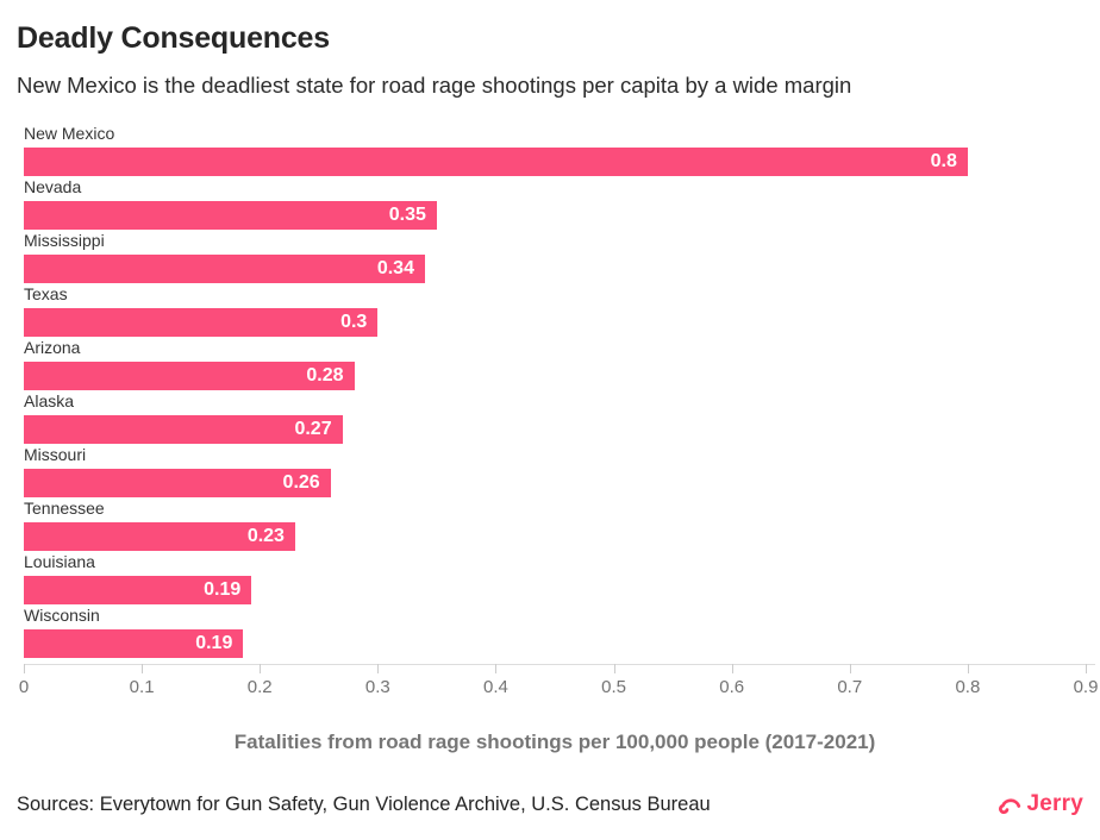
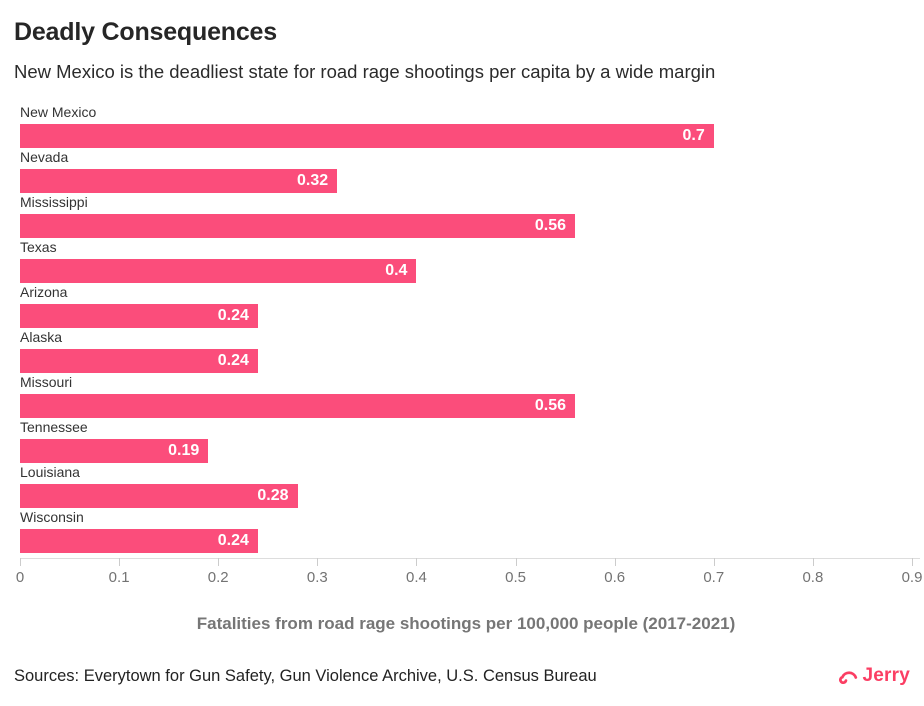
New Mexico: 0.8 -> 0.7
Nevada: 0.35 -> 0.32
Mississippi: 0.34 -> 0.56
Texas: 0.3 -> 0.4
Arizona: 0.28 -> 0.24
Alaska: 0.27 -> 0.24
Missouri: 0.26 -> 0.56
Tennessee: 0.23 -> 0.19
Louisiana: 0.19 -> 0.28
Wisconsin: 0.19 -> 0.24
